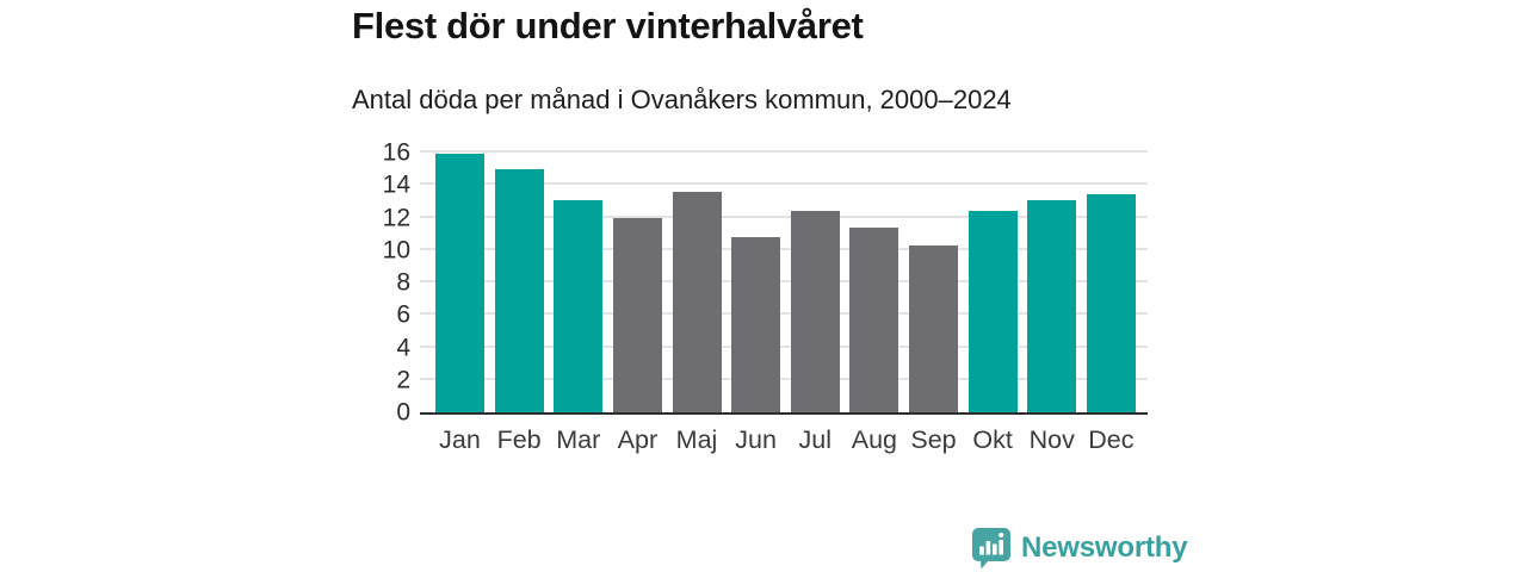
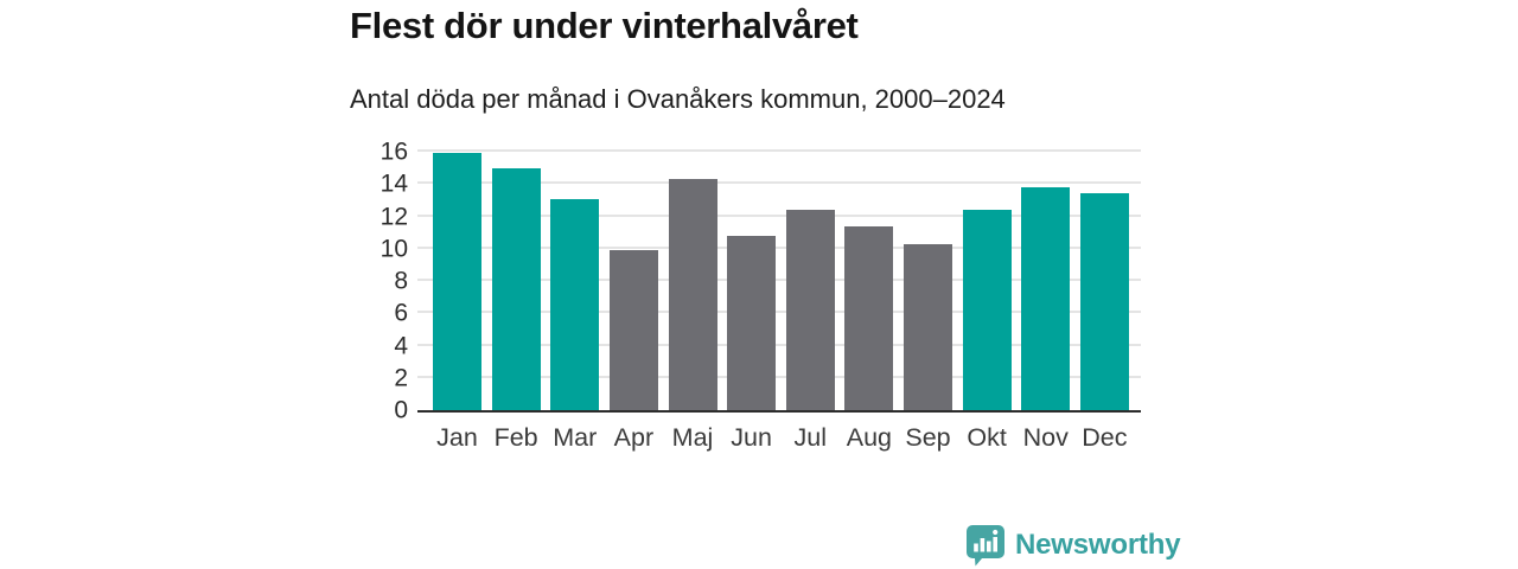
Apr: 12.0 -> 9.9
Maj: 13.6 -> 14.3
Nov: 13.1 -> 13.8
